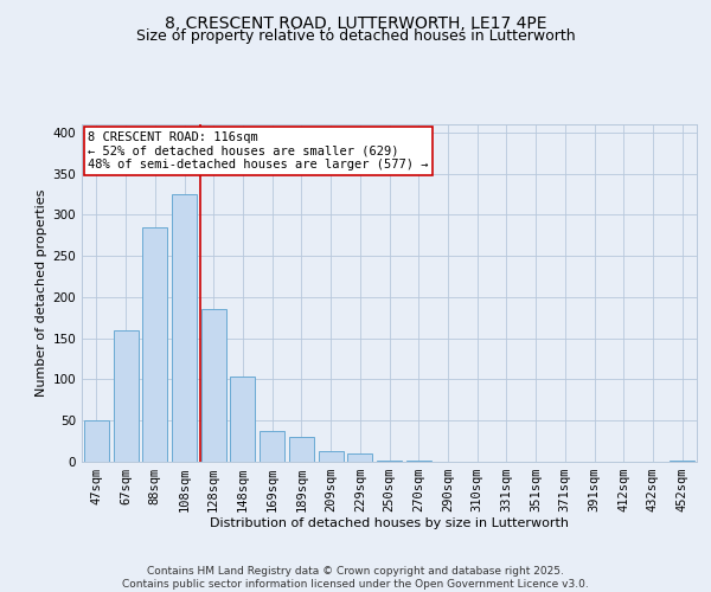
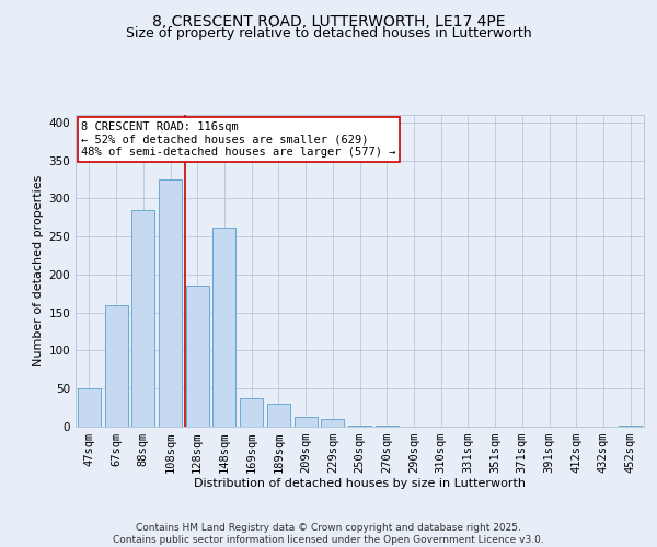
148sqm: 103 -> 262
